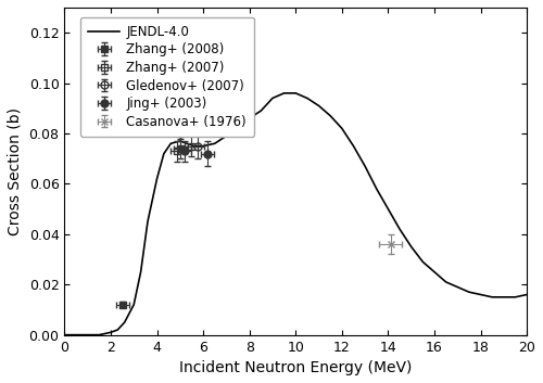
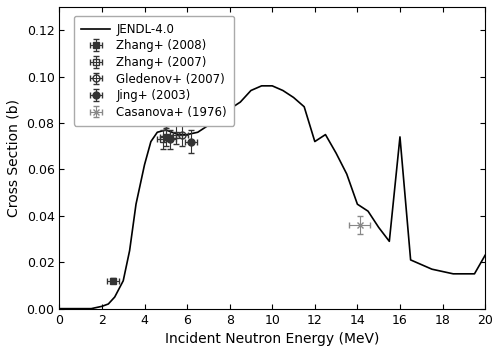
12: 0.082 -> 0.072
14: 0.050 -> 0.045
16: 0.025 -> 0.074
20: 0.016 -> 0.023
